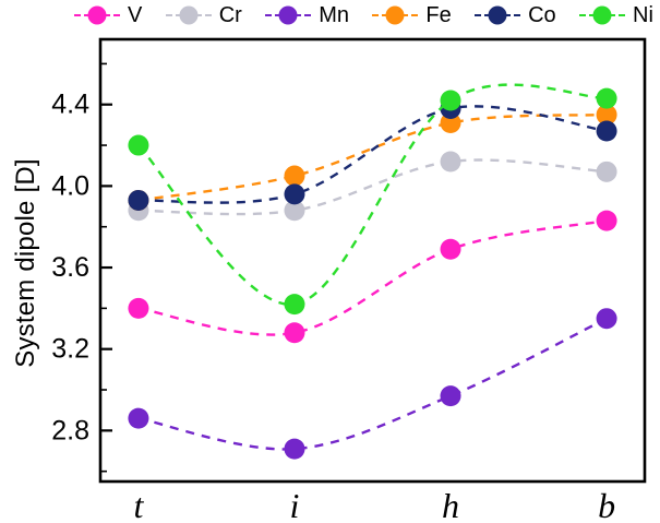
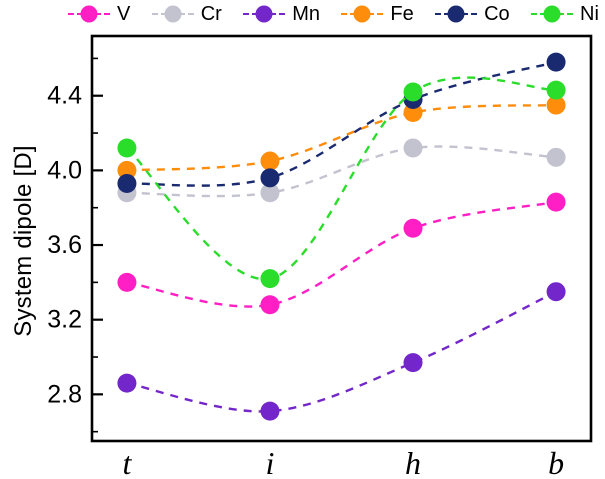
Fe/t: 3.93 -> 4.00
Ni/t: 4.20 -> 4.12
Co/b: 4.27 -> 4.58
